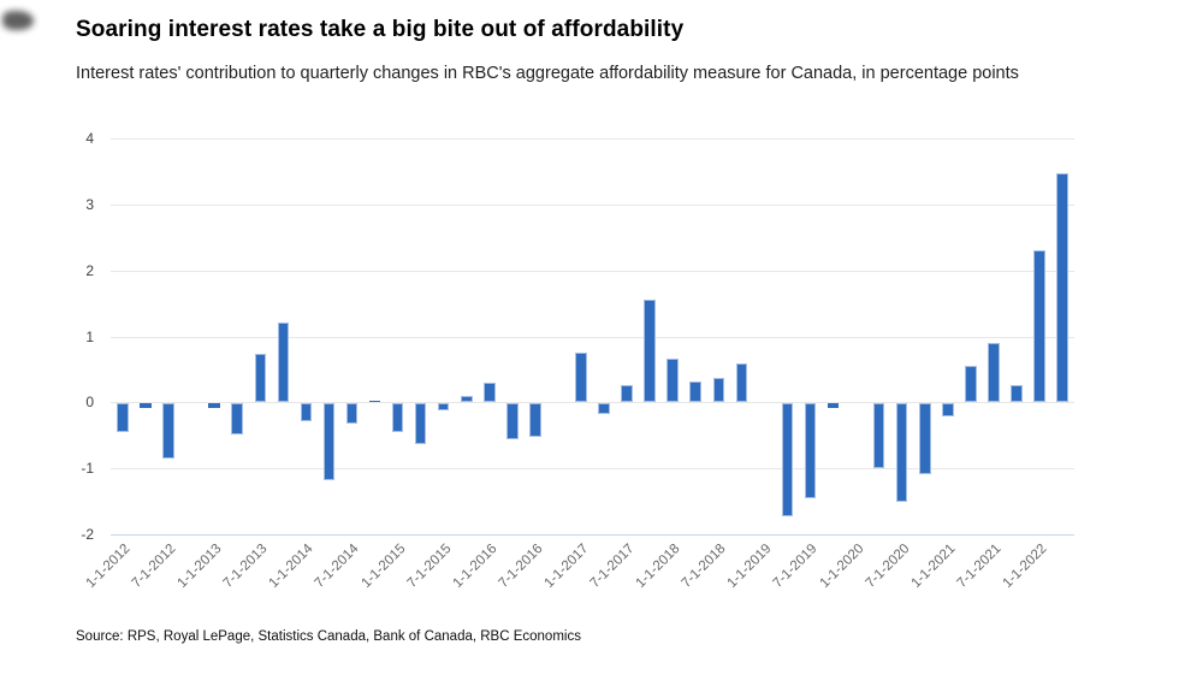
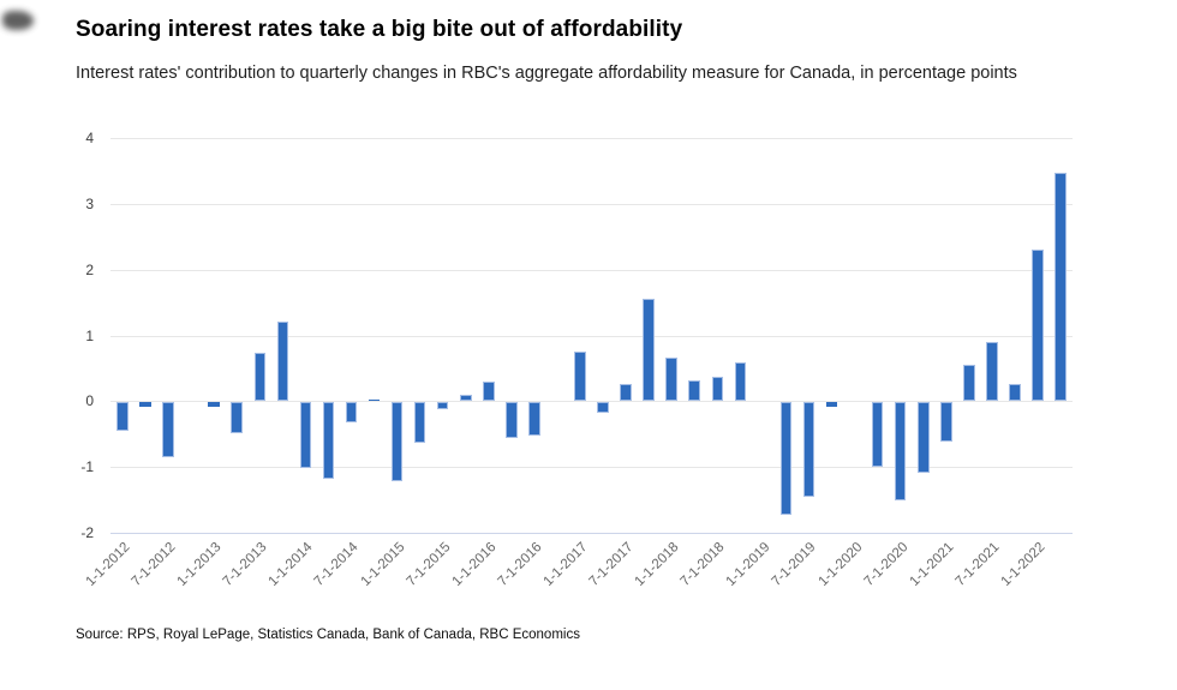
1-1-2014: -0.3 -> -1.0
1-1-2015: -0.4 -> -1.2
1-1-2021: -0.2 -> -0.6
